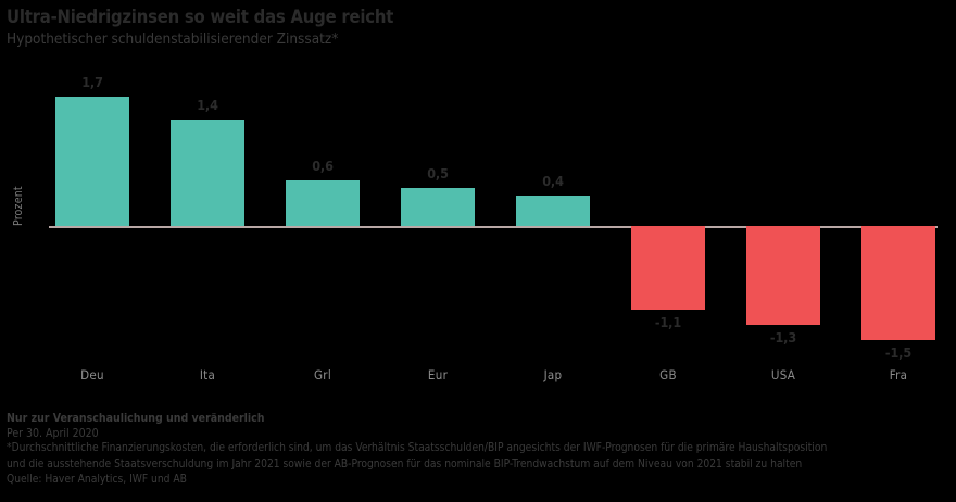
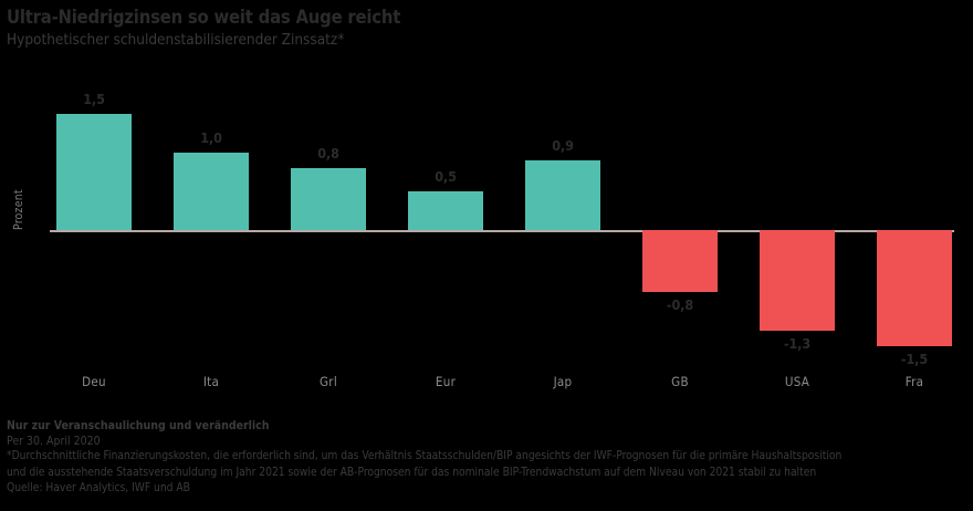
Deu: 1,7 -> 1,5
Ita: 1,4 -> 1,0
Grl: 0,6 -> 0,8
Jap: 0,4 -> 0,9
GB: -1,1 -> -0,8
